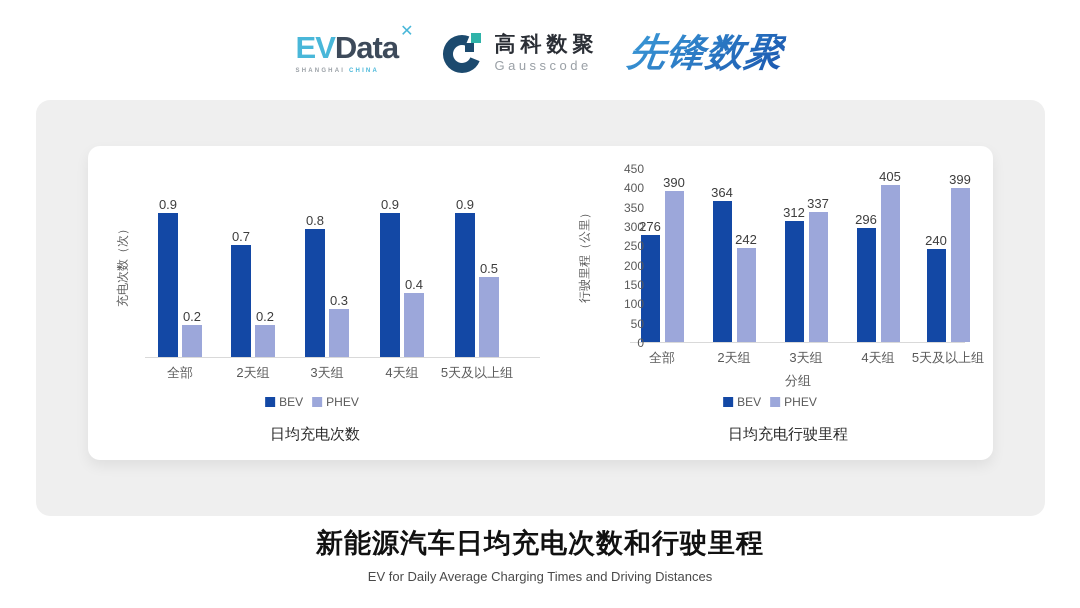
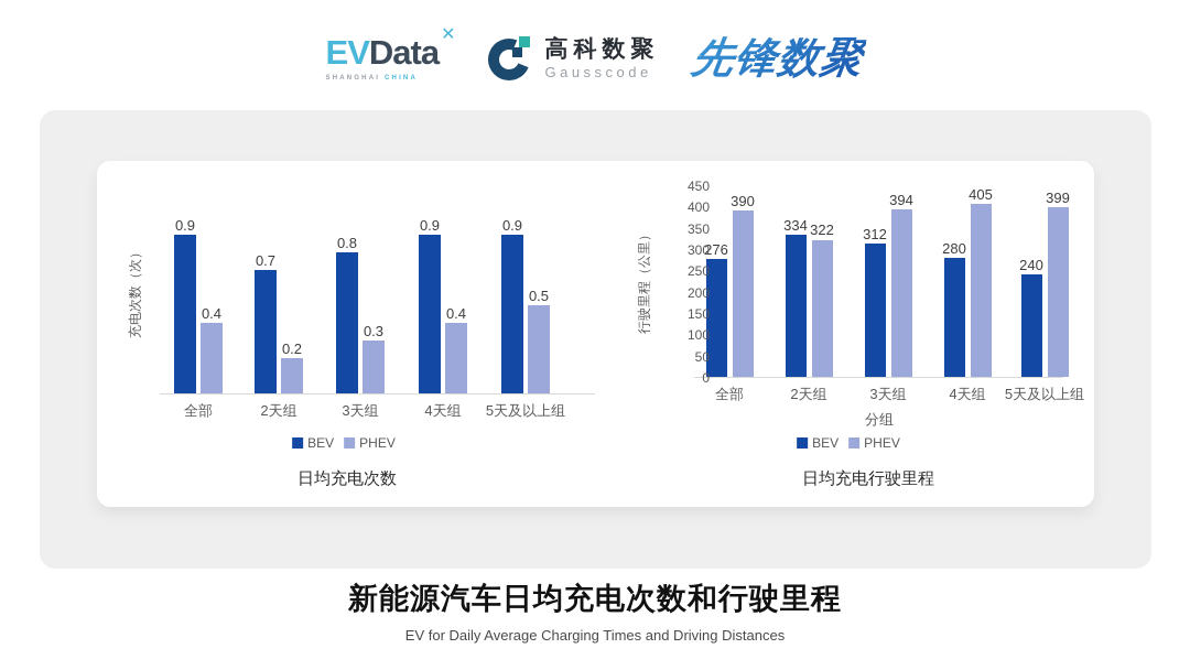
日均充电次数/PHEV/全部: 0.2 -> 0.4
日均充电行驶里程/BEV/2天组: 364 -> 334
日均充电行驶里程/PHEV/2天组: 242 -> 322
日均充电行驶里程/PHEV/3天组: 337 -> 394
日均充电行驶里程/BEV/4天组: 296 -> 280
